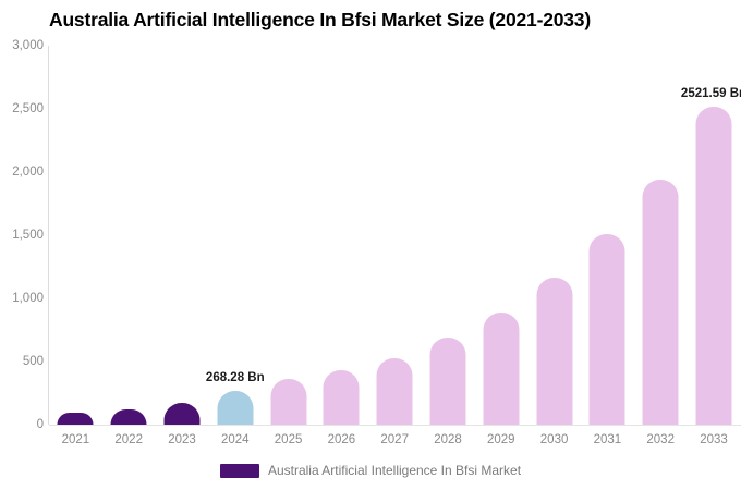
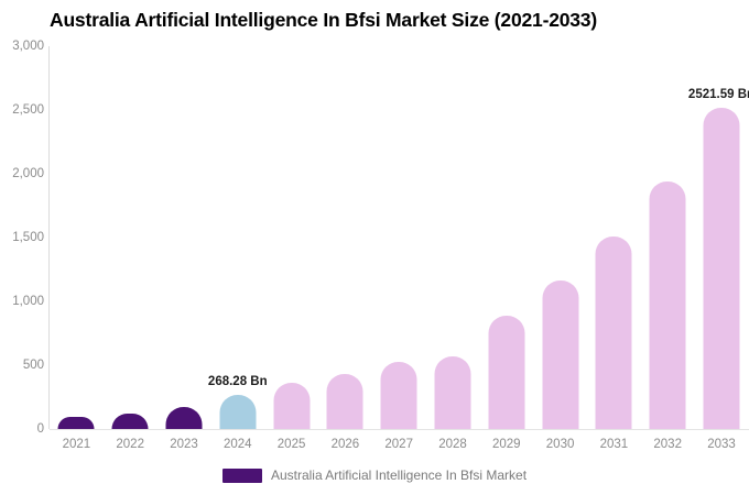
2028: 690 -> 570
